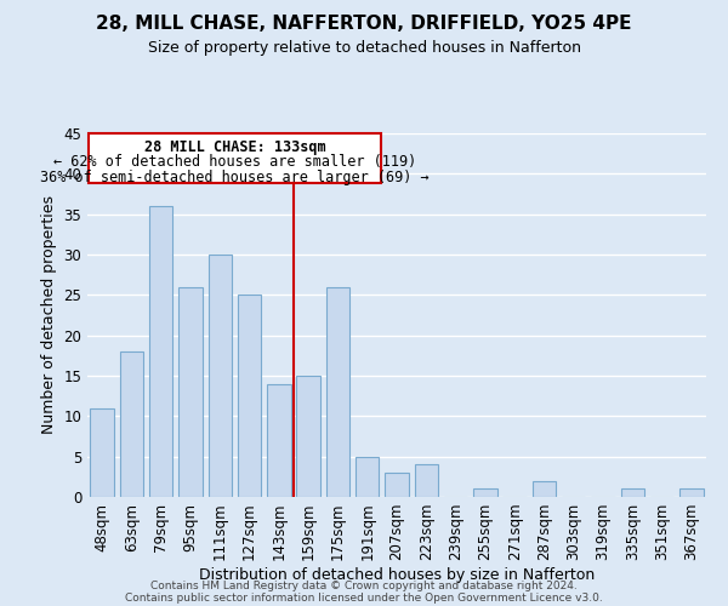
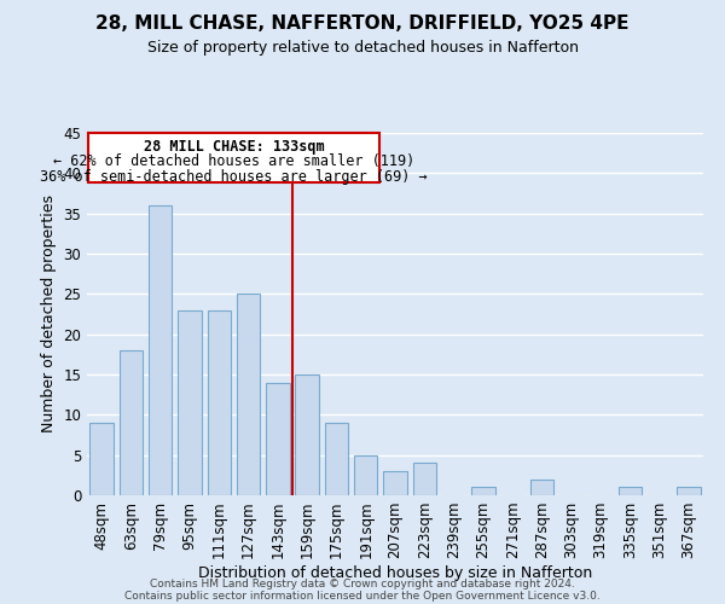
48sqm: 11 -> 9
95sqm: 26 -> 23
111sqm: 30 -> 23
175sqm: 26 -> 9
